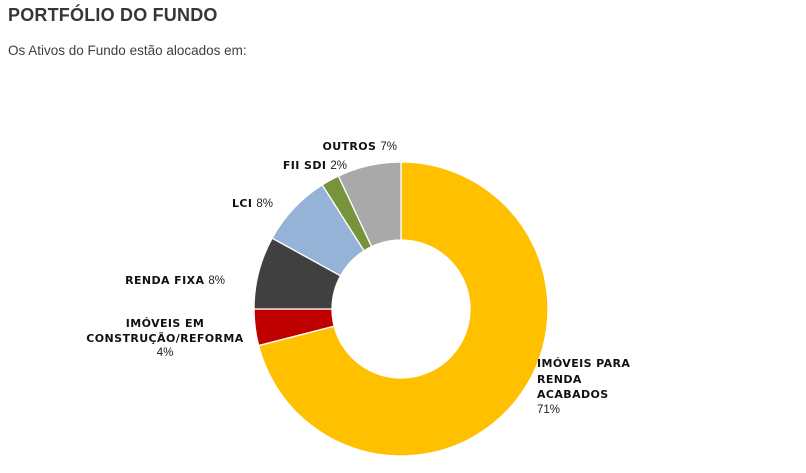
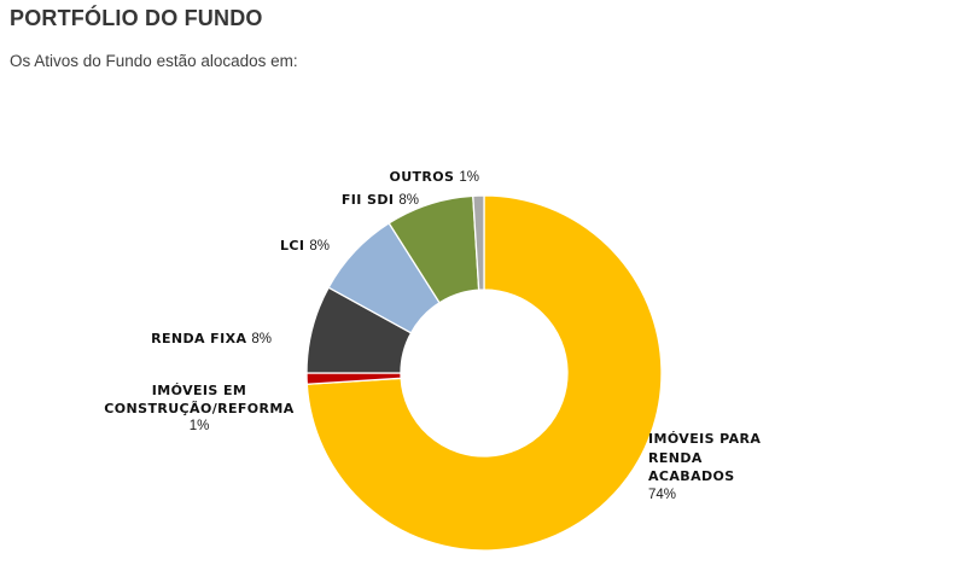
IMÓVEIS PARA RENDA ACABADOS: 71% -> 74%
IMÓVEIS EM CONSTRUÇÃO/REFORMA: 4% -> 1%
FII SDI: 2% -> 8%
OUTROS: 7% -> 1%
